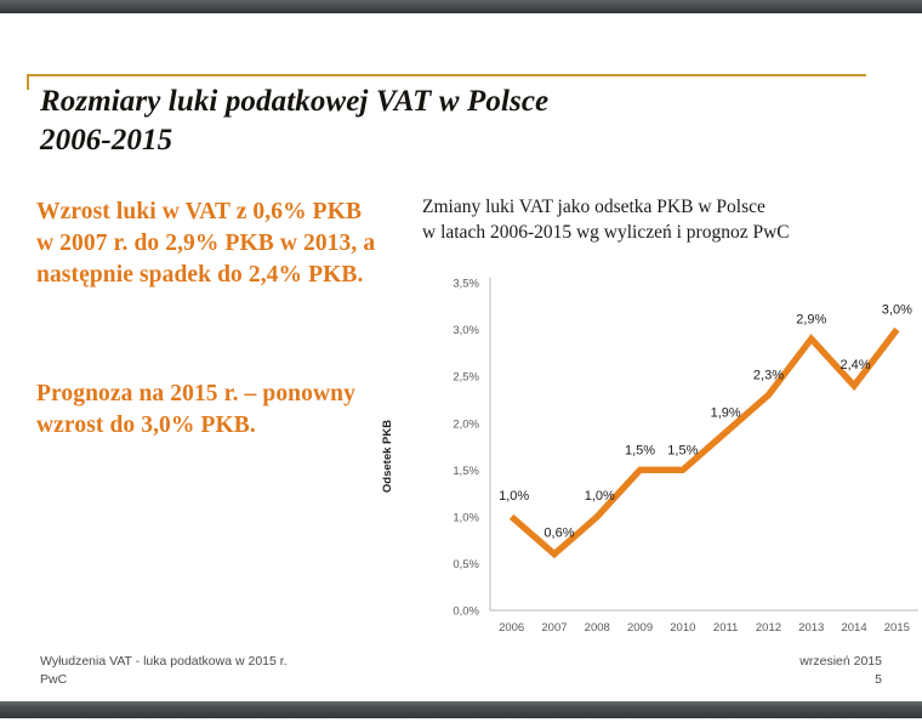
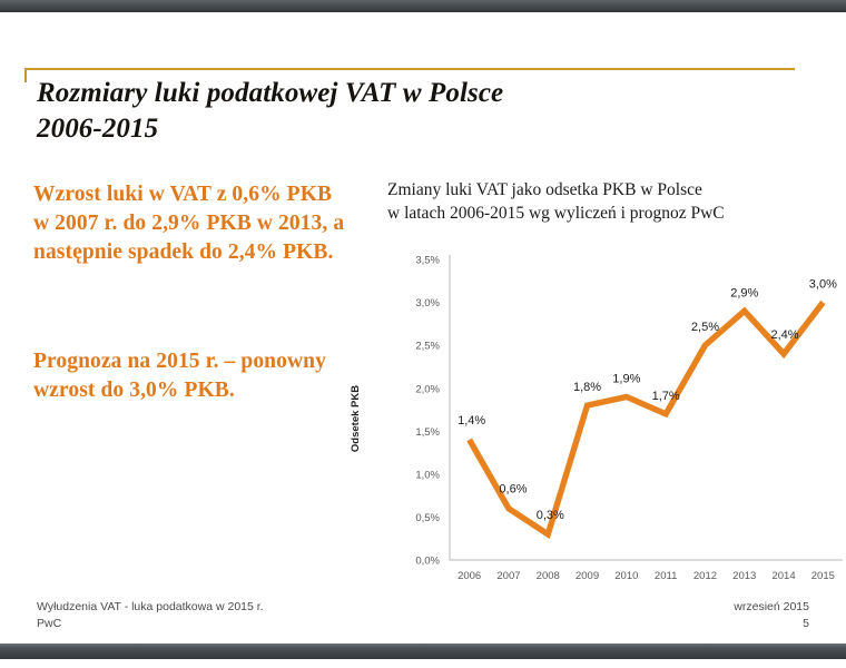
2006: 1,0% -> 1,4%
2008: 1,0% -> 0,3%
2009: 1,5% -> 1,8%
2010: 1,5% -> 1,9%
2011: 1,9% -> 1,7%
2012: 2,3% -> 2,5%
